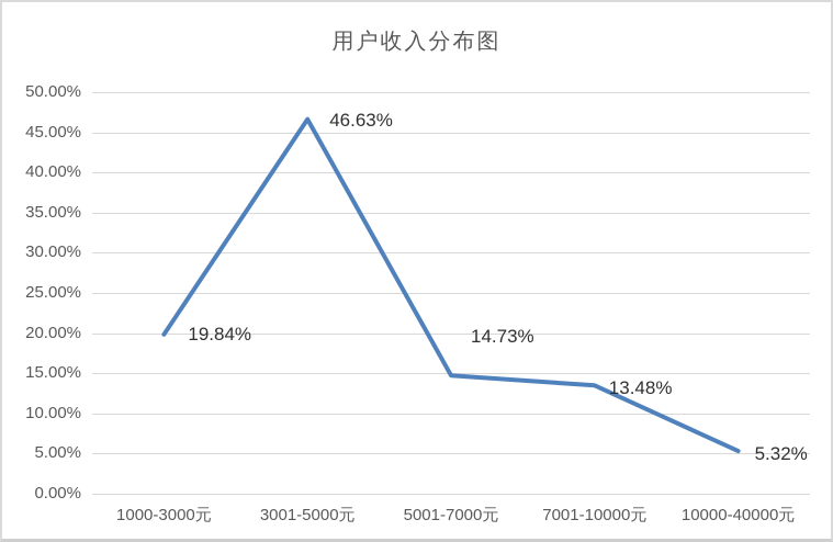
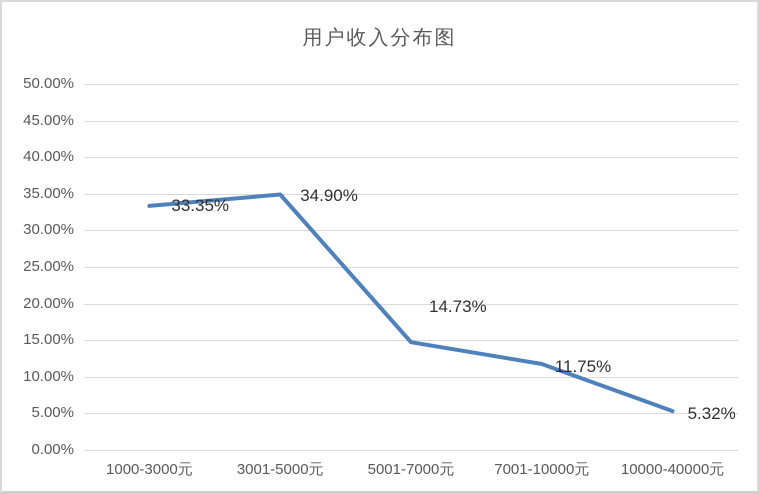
1000-3000元: 19.84% -> 33.35%
3001-5000元: 46.63% -> 34.90%
7001-10000元: 13.48% -> 11.75%
